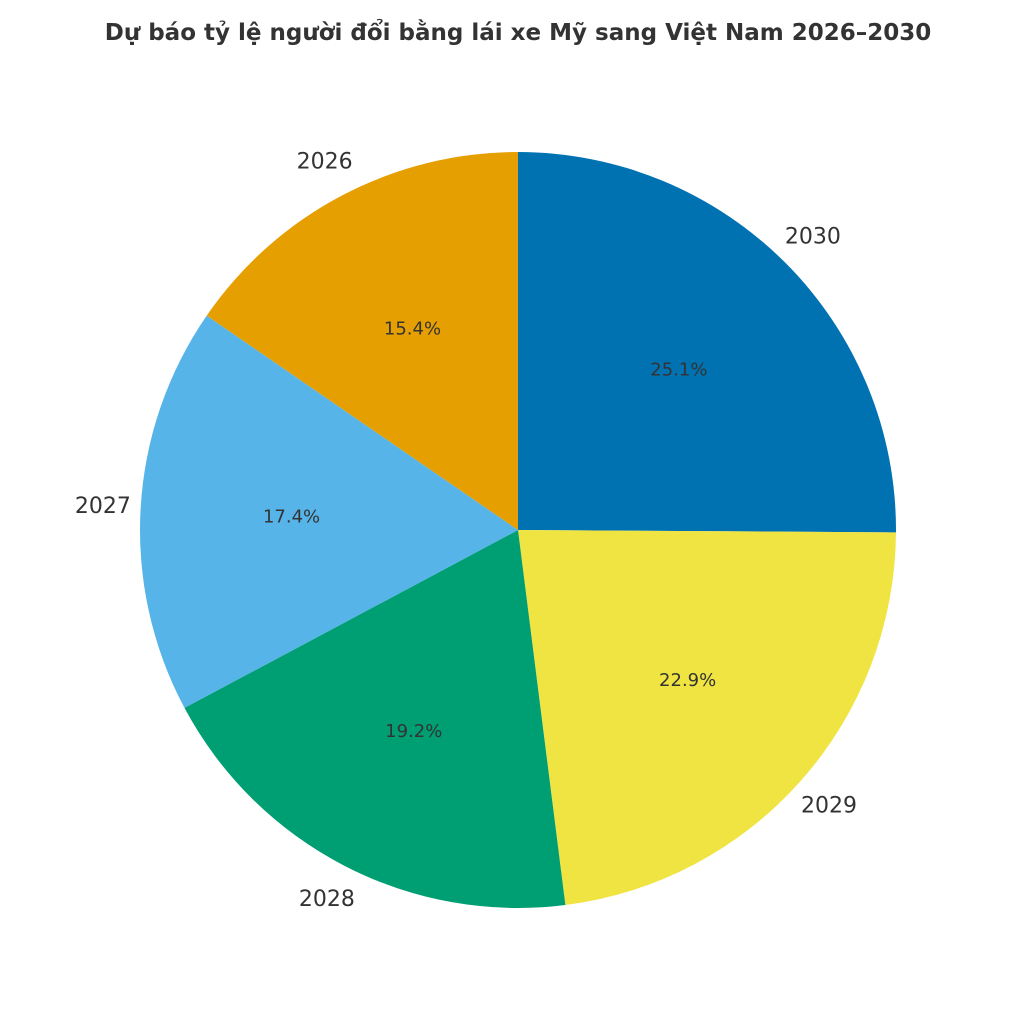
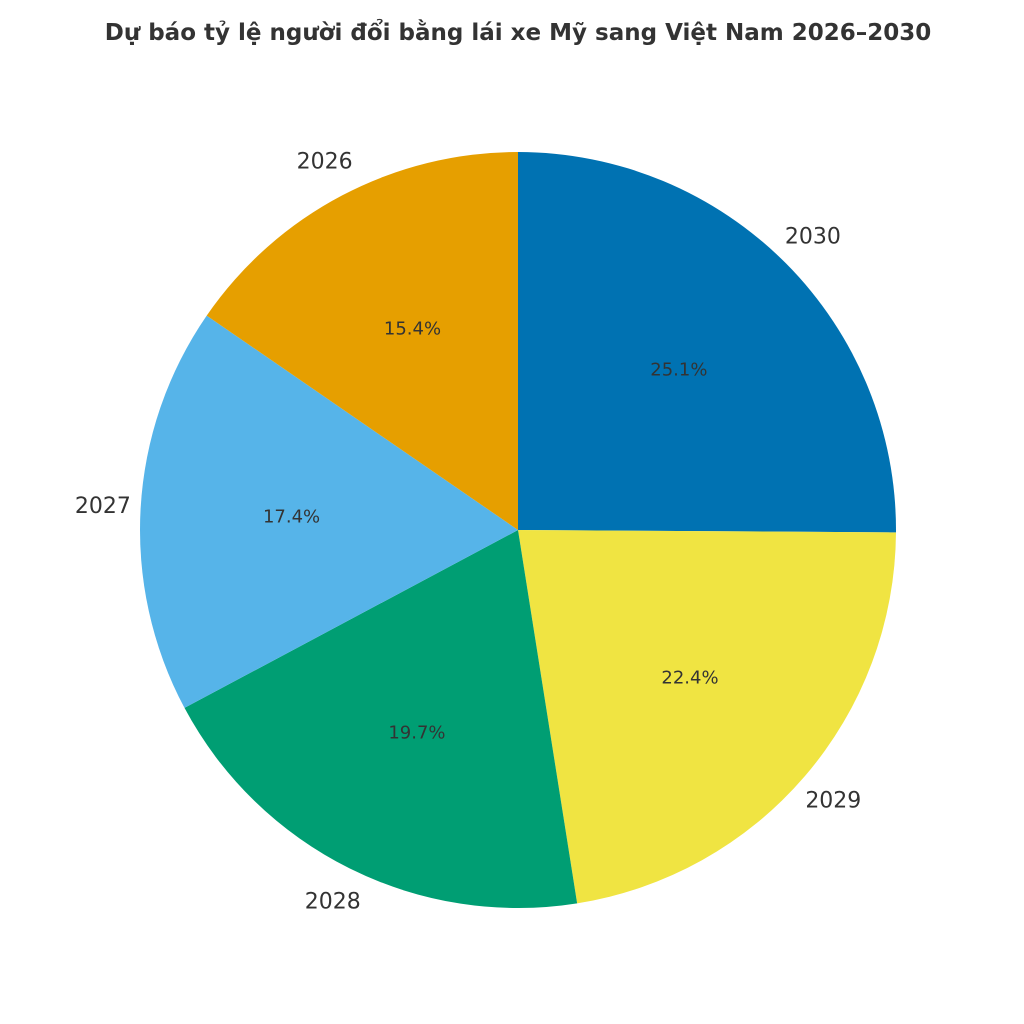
2029: 22.9% -> 22.4%
2028: 19.2% -> 19.7%
